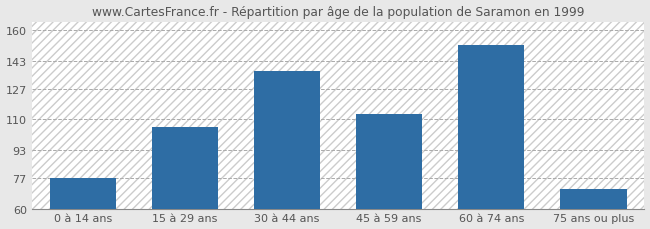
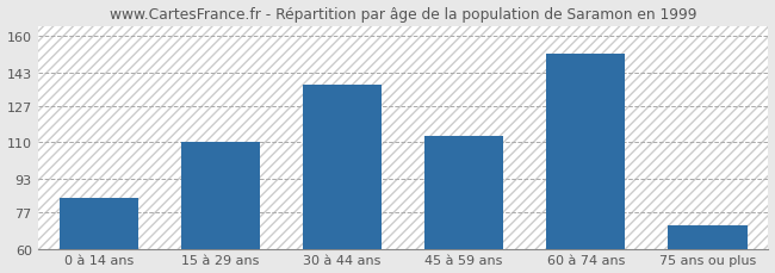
0 à 14 ans: 77 -> 84
15 à 29 ans: 106 -> 110
